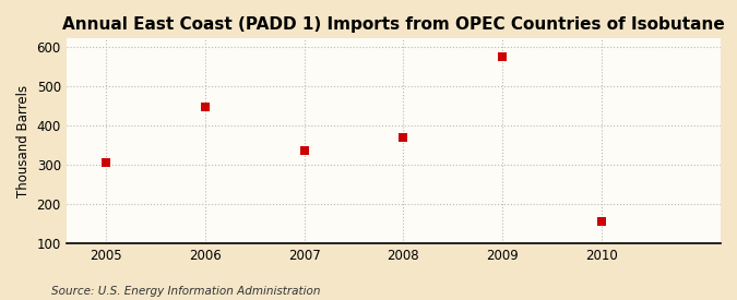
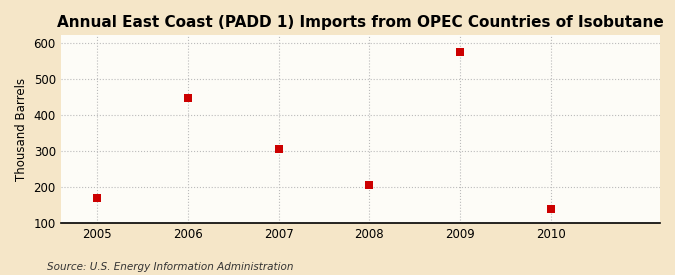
2005: 305 -> 170
2007: 335 -> 305
2008: 370 -> 204
2010: 155 -> 139
